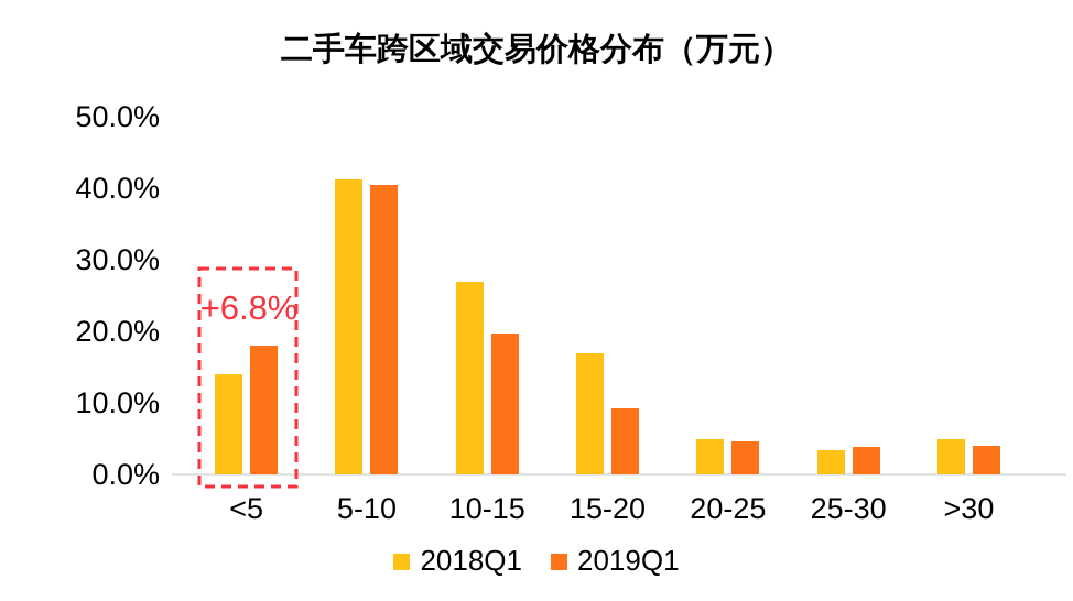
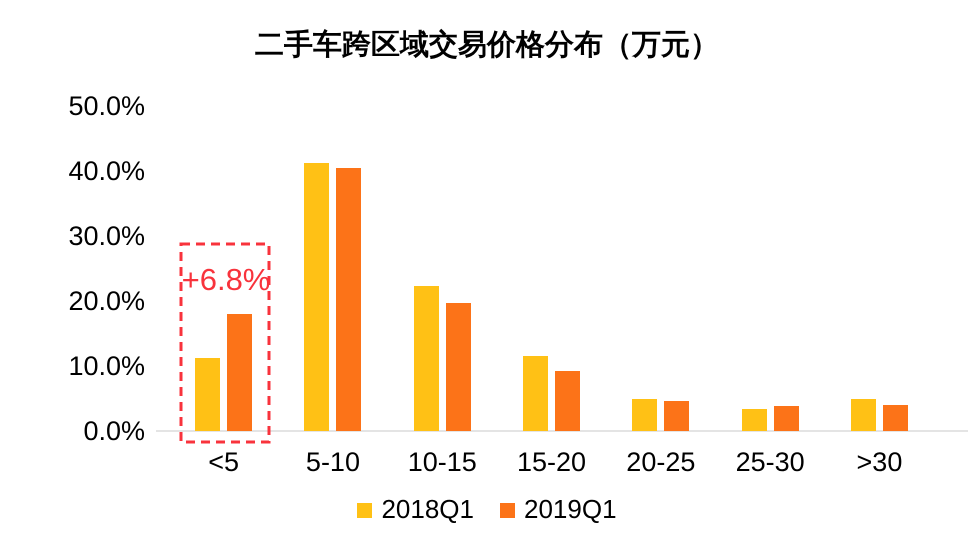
2018Q1/<5: 14% -> 11%
2018Q1/10-15: 27% -> 22%
2018Q1/15-20: 17% -> 12%
